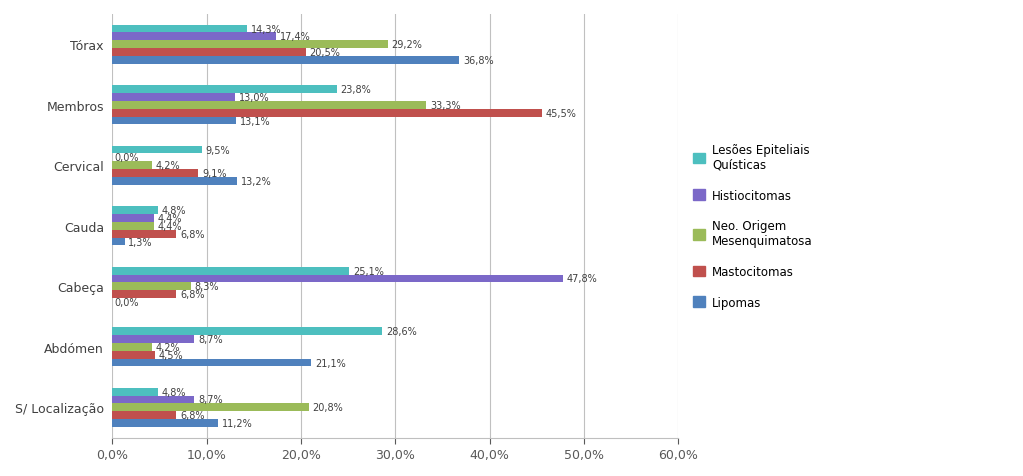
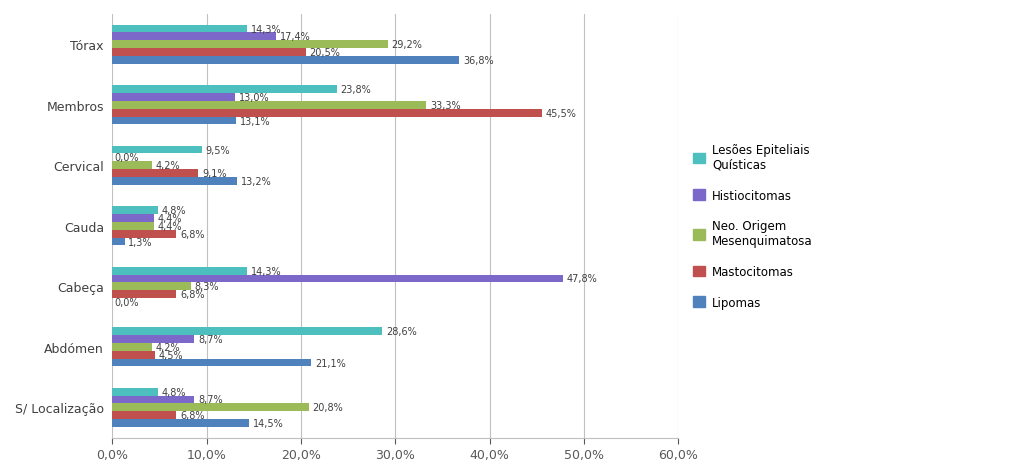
Lesões Epiteliais Quísticas/Cabeça: 25,1% -> 14,3%
Lipomas/S/ Localização: 11,2% -> 14,5%
